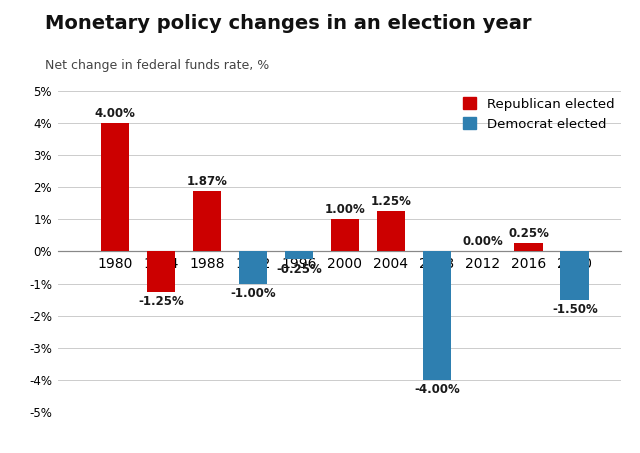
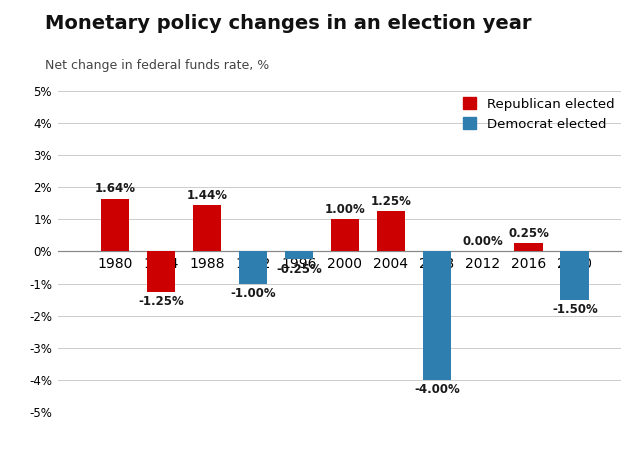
1980: 4.00% -> 1.64%
1988: 1.87% -> 1.44%
